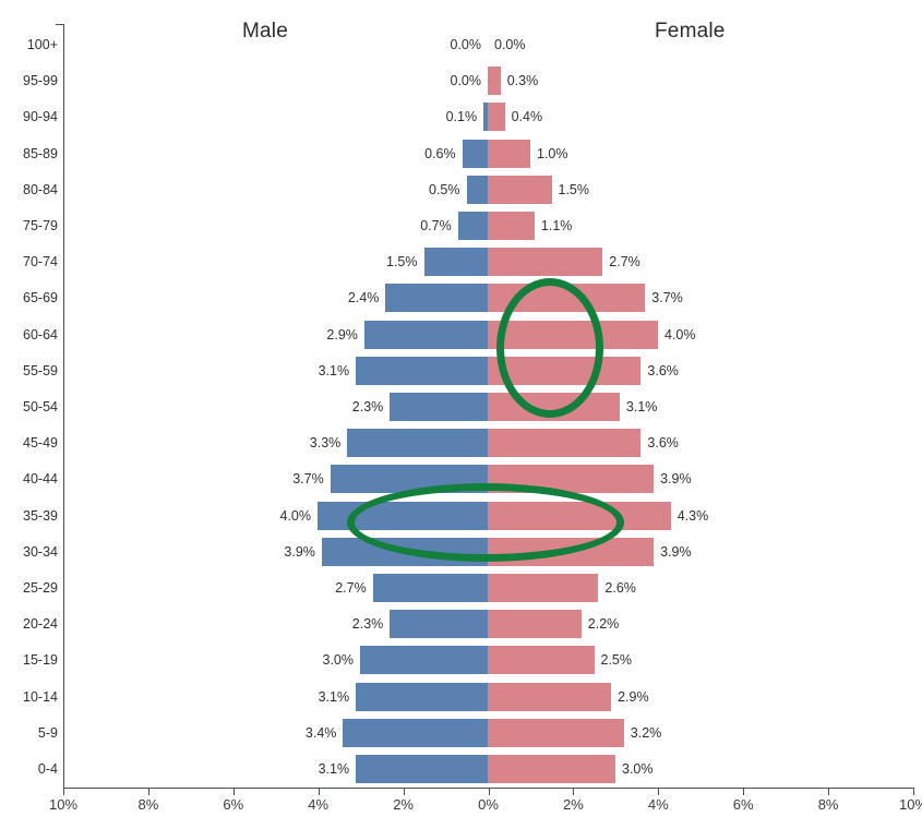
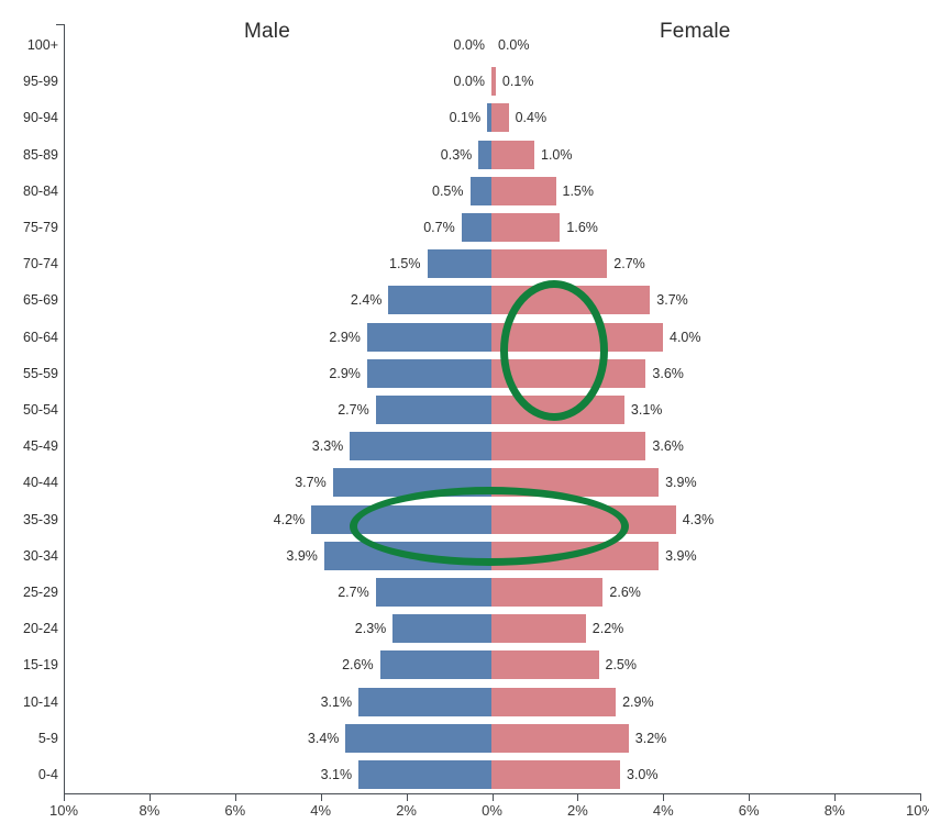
Female/95-99: 0.3% -> 0.1%
Male/85-89: 0.6% -> 0.3%
Female/75-79: 1.1% -> 1.6%
Male/55-59: 3.1% -> 2.9%
Male/50-54: 2.3% -> 2.7%
Male/35-39: 4.0% -> 4.2%
Male/15-19: 3.0% -> 2.6%
